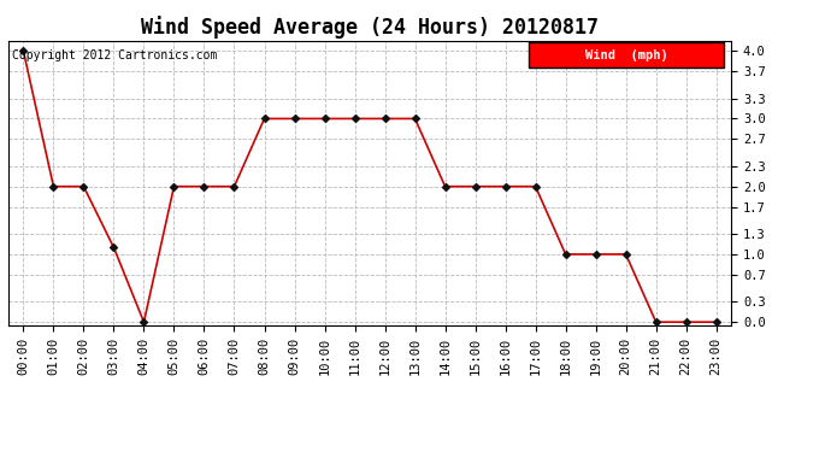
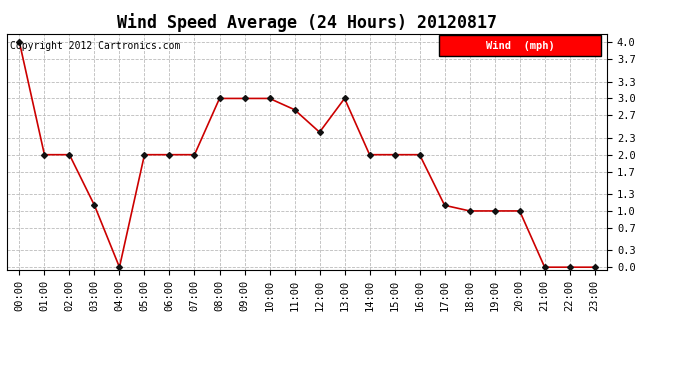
11:00: 3.0 -> 2.8
12:00: 3.0 -> 2.4
17:00: 2.0 -> 1.1
